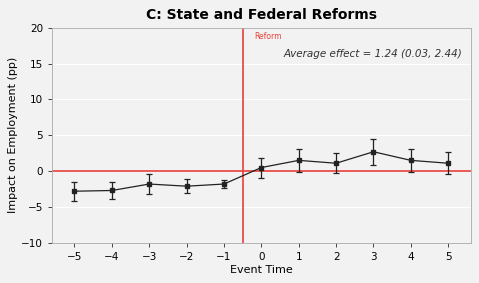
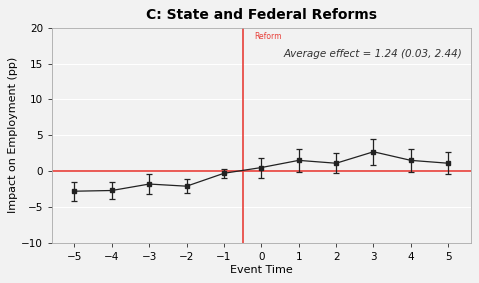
−1: -1.8 -> -0.3
